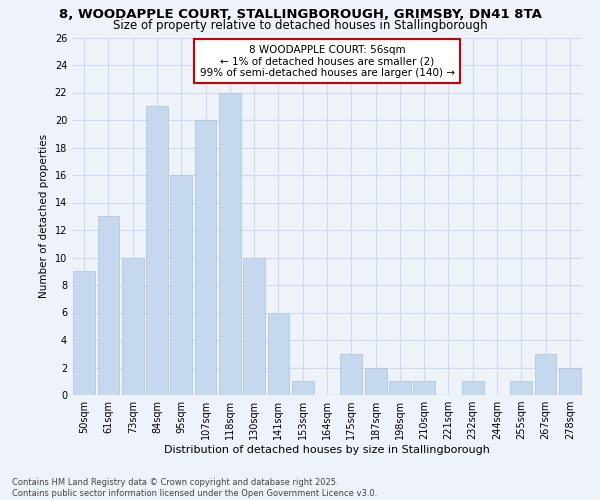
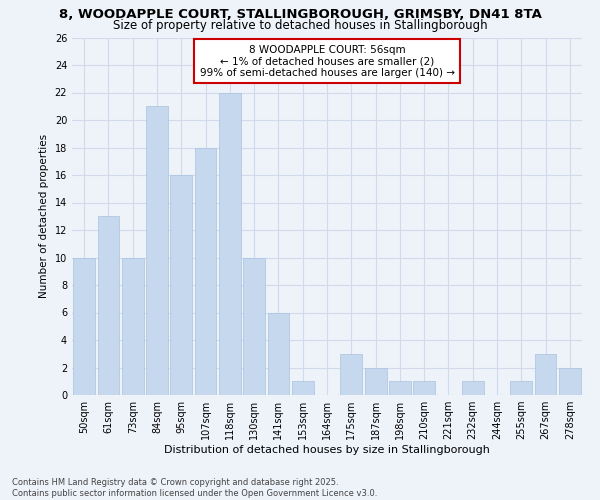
50sqm: 9 -> 10
107sqm: 20 -> 18
